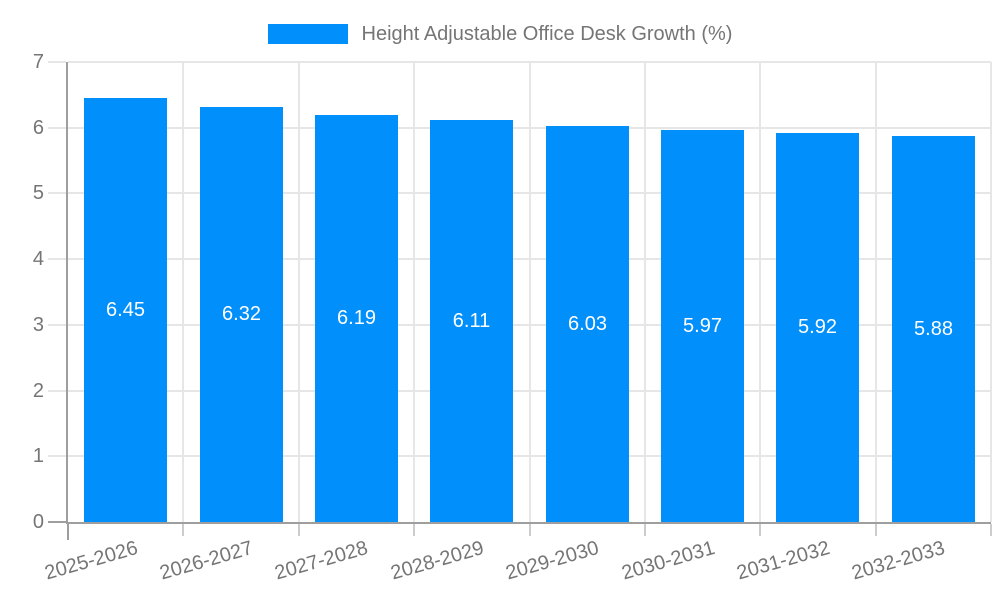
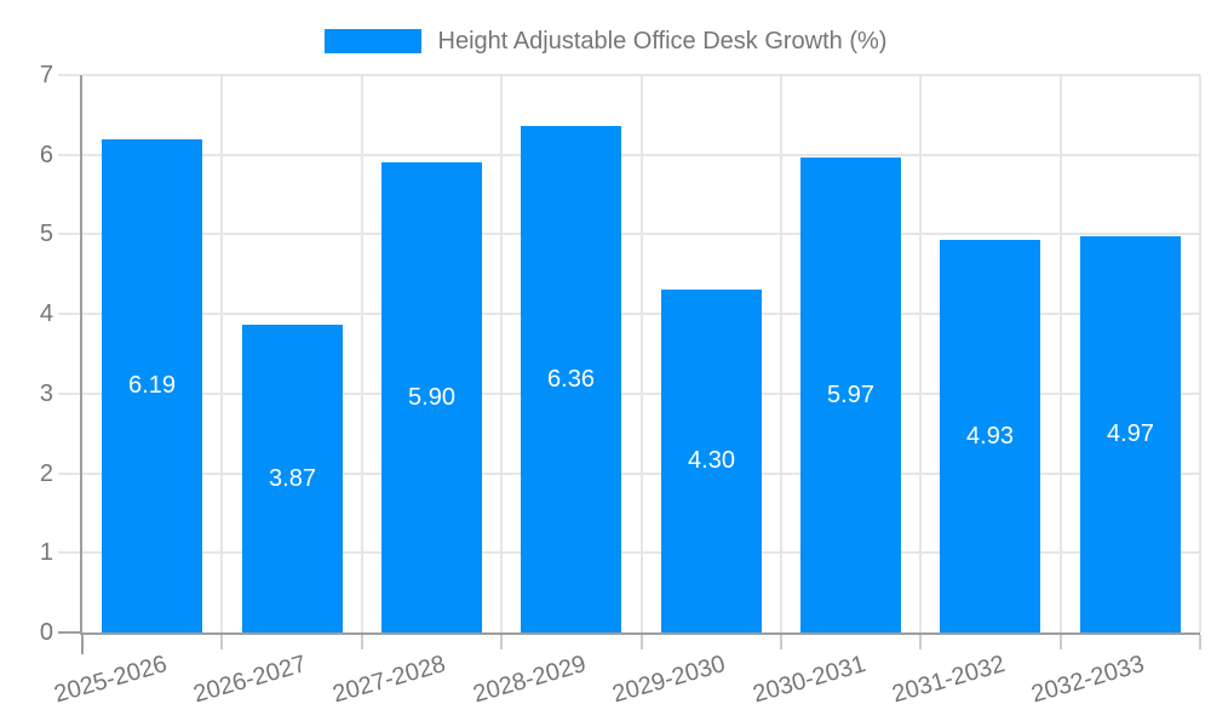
2025-2026: 6.45 -> 6.19
2026-2027: 6.32 -> 3.87
2027-2028: 6.19 -> 5.90
2028-2029: 6.11 -> 6.36
2029-2030: 6.03 -> 4.30
2031-2032: 5.92 -> 4.93
2032-2033: 5.88 -> 4.97
